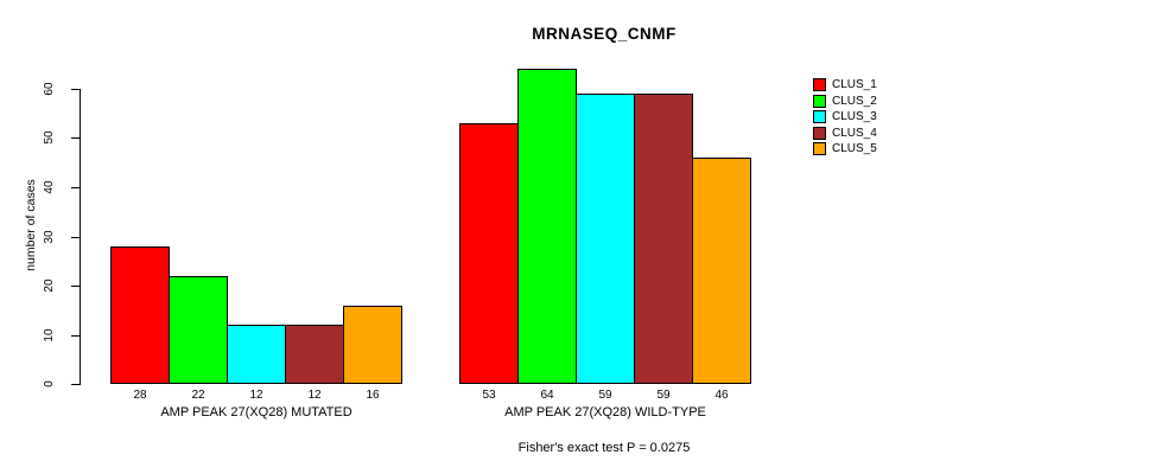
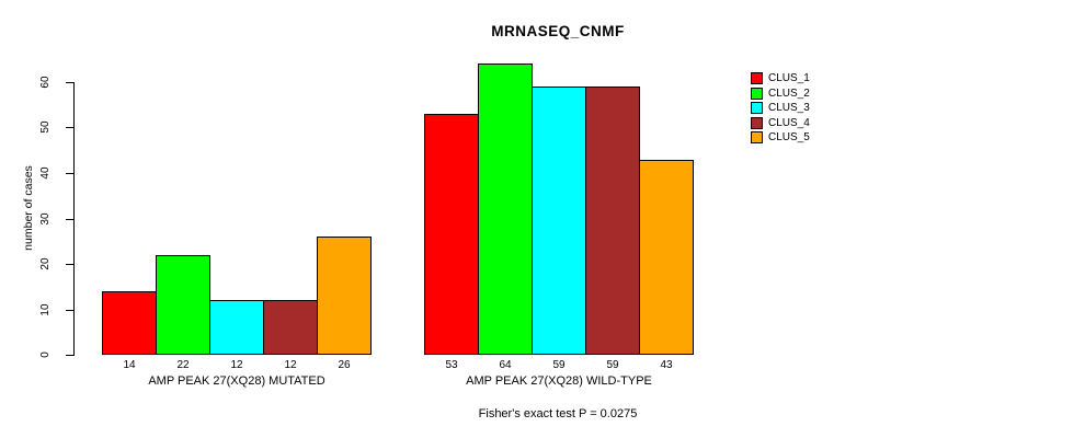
CLUS_1/AMP PEAK 27(XQ28) MUTATED: 28 -> 14
CLUS_5/AMP PEAK 27(XQ28) MUTATED: 16 -> 26
CLUS_5/AMP PEAK 27(XQ28) WILD-TYPE: 46 -> 43
